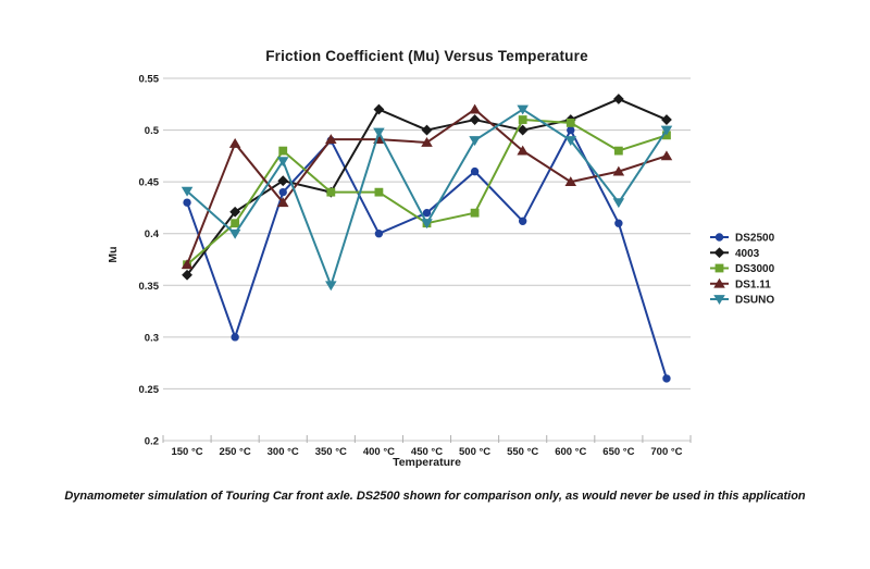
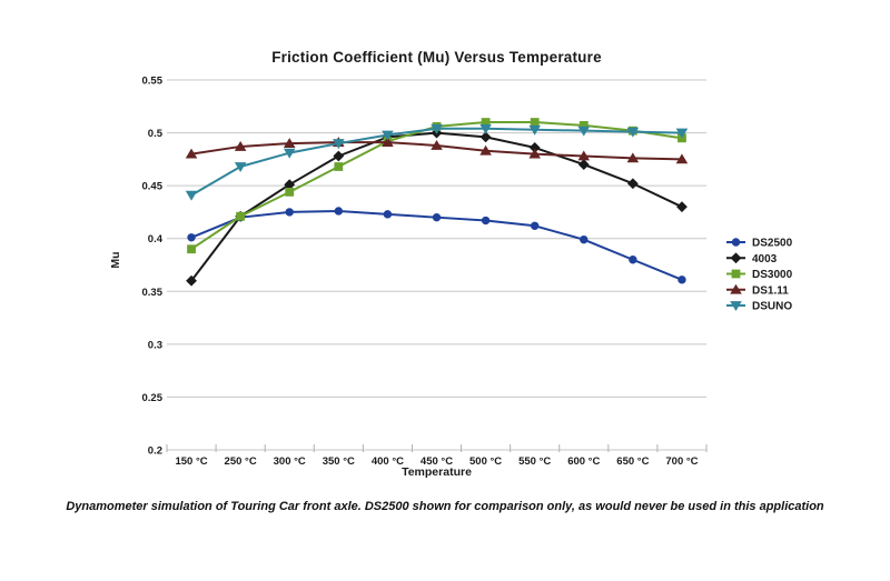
DS2500/150 °C: 0.43 -> 0.40
DS3000/150 °C: 0.37 -> 0.39
DS1.11/150 °C: 0.37 -> 0.48
DS2500/250 °C: 0.30 -> 0.42
DS3000/250 °C: 0.41 -> 0.42
DSUNO/250 °C: 0.40 -> 0.47
DS2500/300 °C: 0.44 -> 0.42
DS3000/300 °C: 0.48 -> 0.44
DS1.11/300 °C: 0.43 -> 0.49
DSUNO/300 °C: 0.47 -> 0.48
DS2500/350 °C: 0.49 -> 0.43
4003/350 °C: 0.44 -> 0.48
DS3000/350 °C: 0.44 -> 0.47
DSUNO/350 °C: 0.35 -> 0.49
DS2500/400 °C: 0.40 -> 0.42
4003/400 °C: 0.52 -> 0.50
DS3000/400 °C: 0.44 -> 0.49
DS3000/450 °C: 0.41 -> 0.51
DSUNO/450 °C: 0.41 -> 0.50
DS2500/500 °C: 0.46 -> 0.42
4003/500 °C: 0.51 -> 0.50
DS3000/500 °C: 0.42 -> 0.51
DS1.11/500 °C: 0.52 -> 0.48
DSUNO/500 °C: 0.49 -> 0.50
4003/550 °C: 0.50 -> 0.49
DSUNO/550 °C: 0.52 -> 0.50
DS2500/600 °C: 0.50 -> 0.40
4003/600 °C: 0.51 -> 0.47
DS1.11/600 °C: 0.45 -> 0.48
DSUNO/600 °C: 0.49 -> 0.50
DS2500/650 °C: 0.41 -> 0.38
4003/650 °C: 0.53 -> 0.45
DS3000/650 °C: 0.48 -> 0.50
DS1.11/650 °C: 0.46 -> 0.48
DSUNO/650 °C: 0.43 -> 0.50
DS2500/700 °C: 0.26 -> 0.36
4003/700 °C: 0.51 -> 0.43
